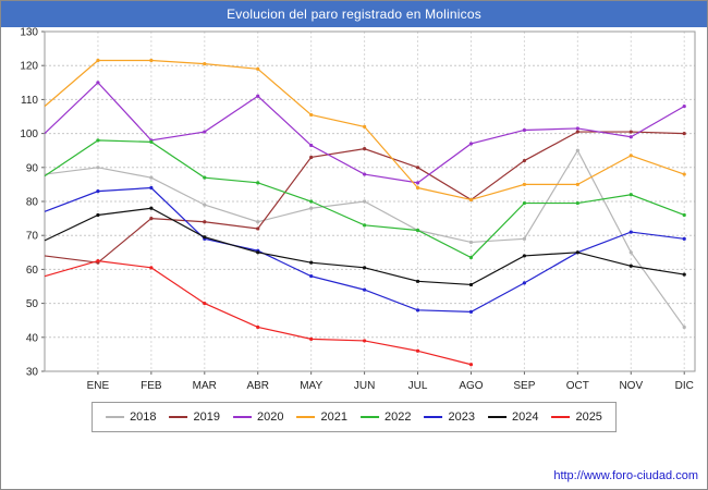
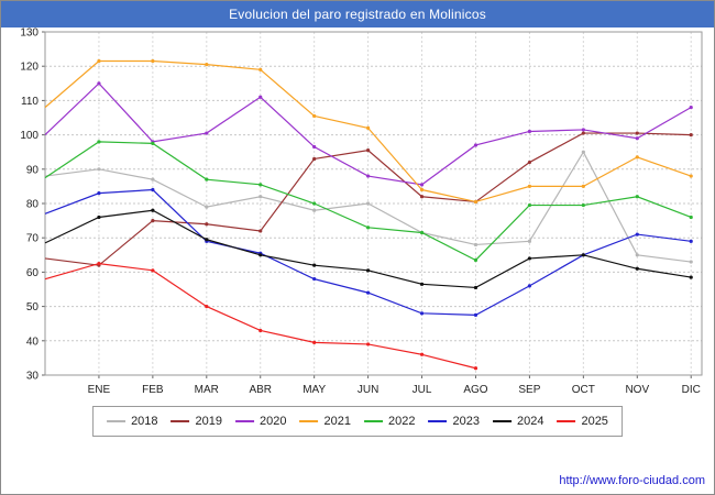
2018/ABR: 74 -> 82
2019/JUL: 90 -> 82
2018/DIC: 43 -> 63
